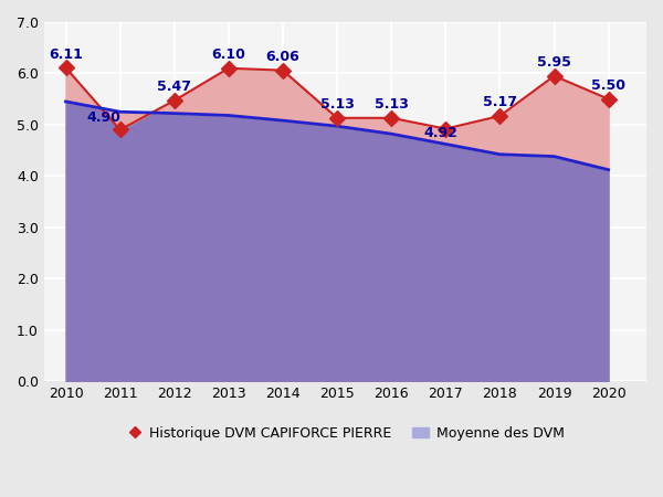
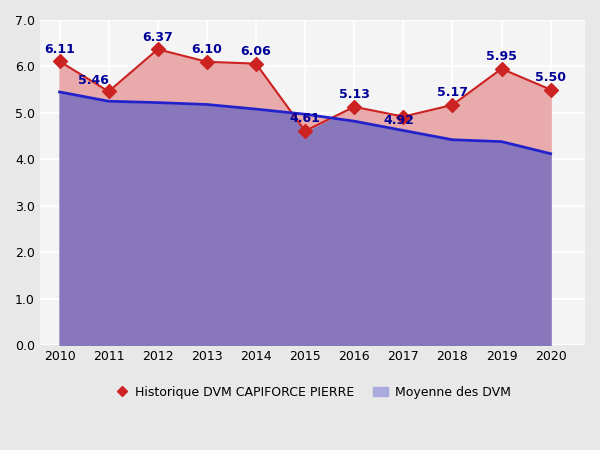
Historique DVM CAPIFORCE PIERRE/2011: 4.90 -> 5.46
Historique DVM CAPIFORCE PIERRE/2012: 5.47 -> 6.37
Historique DVM CAPIFORCE PIERRE/2015: 5.13 -> 4.61
